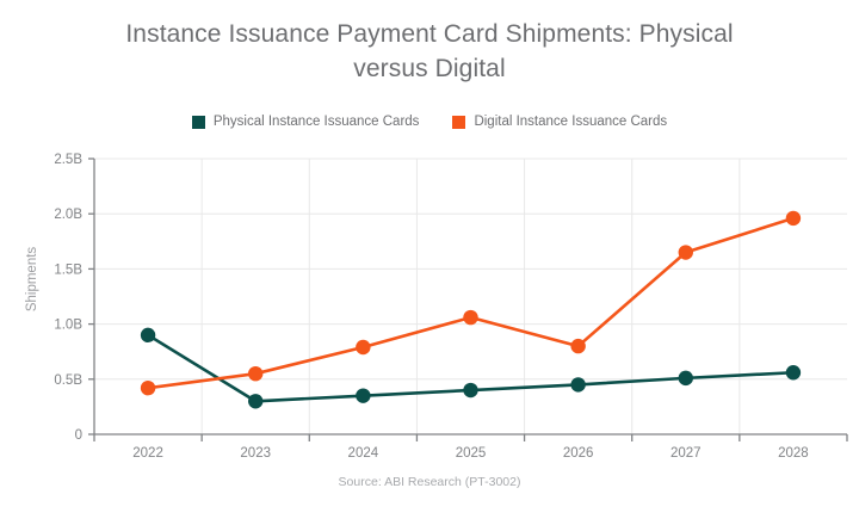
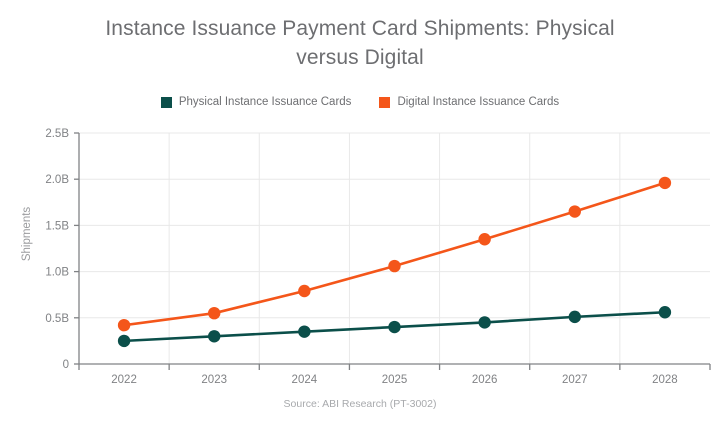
Physical Instance Issuance Cards/2022: 0.9B -> 0.2B
Digital Instance Issuance Cards/2026: 0.8B -> 1.4B
